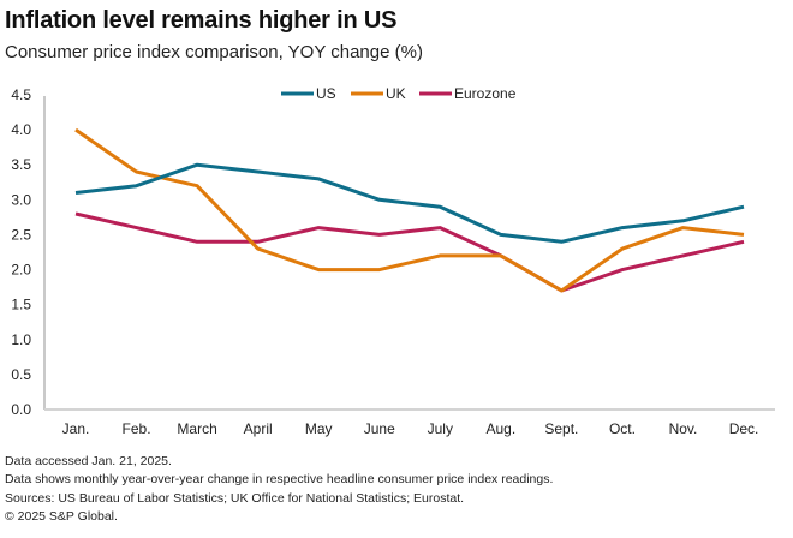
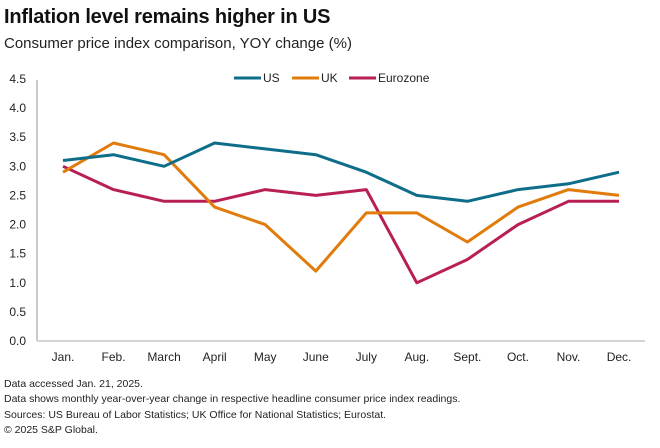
UK/Jan.: 4.0 -> 2.9
Eurozone/Jan.: 2.8 -> 3.0
US/March: 3.5 -> 3.0
US/June: 3.0 -> 3.2
UK/June: 2.0 -> 1.2
Eurozone/Aug.: 2.2 -> 1.0
Eurozone/Sept.: 1.7 -> 1.4
Eurozone/Nov.: 2.2 -> 2.4
